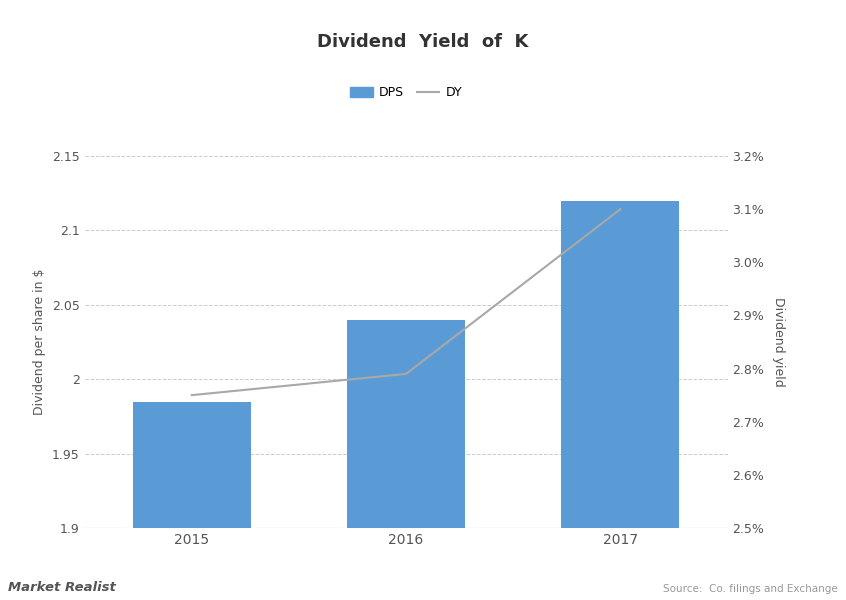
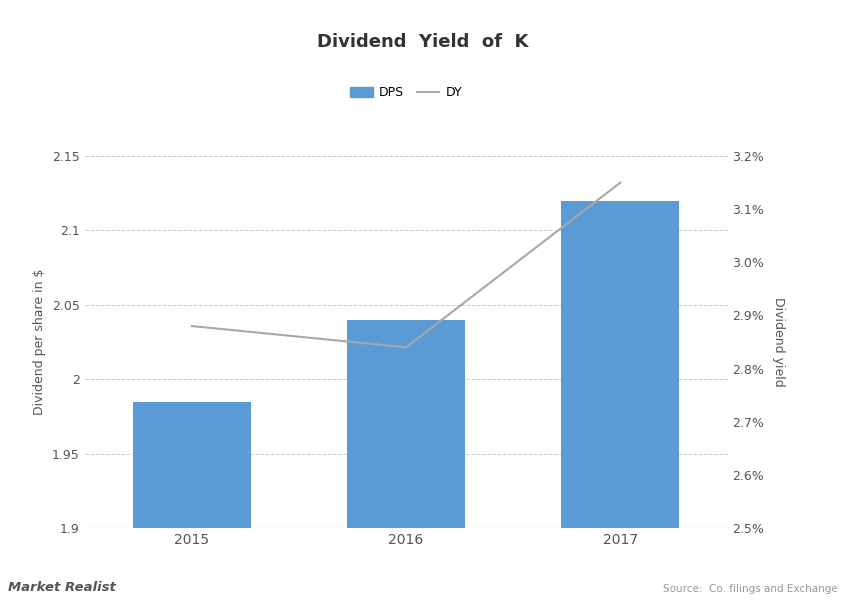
DY/2015: 2.75% -> 2.88%
DY/2016: 2.79% -> 2.84%
DY/2017: 3.10% -> 3.15%
